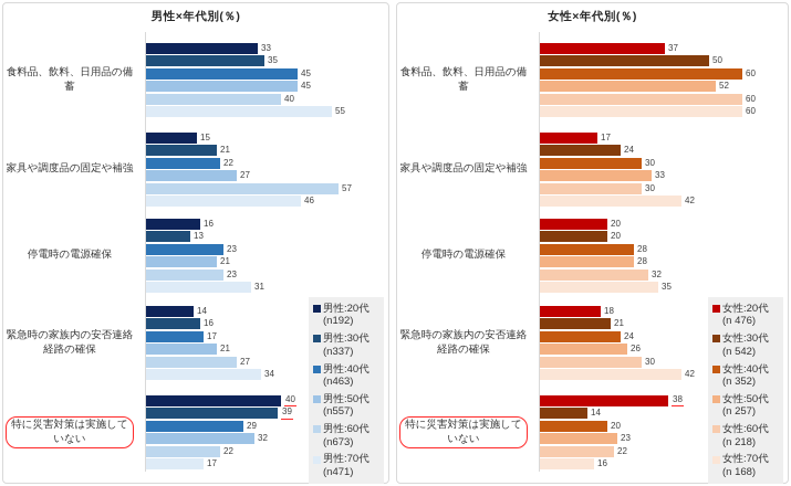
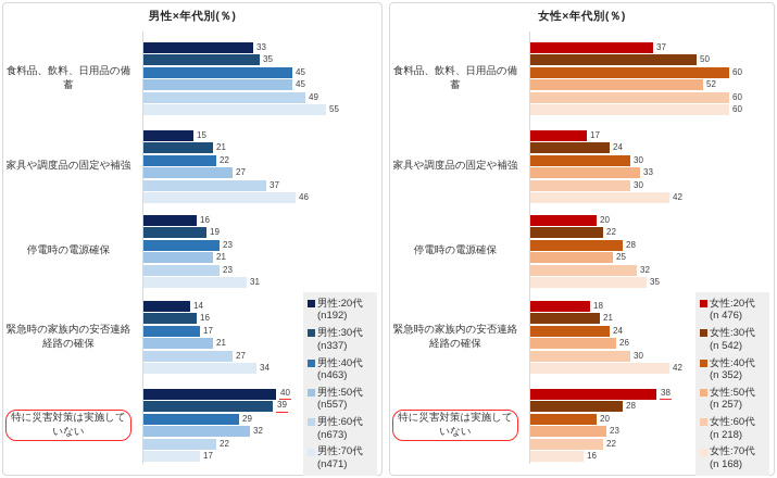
男性×年代別(％)/男性:60代/食料品、飲料、日用品の備蓄: 40 -> 49
男性×年代別(％)/男性:60代/家具や調度品の固定や補強: 57 -> 37
男性×年代別(％)/男性:30代/停電時の電源確保: 13 -> 19
女性×年代別(％)/女性:30代/停電時の電源確保: 20 -> 22
女性×年代別(％)/女性:50代/停電時の電源確保: 28 -> 25
女性×年代別(％)/女性:30代/特に災害対策は実施していない: 14 -> 28
